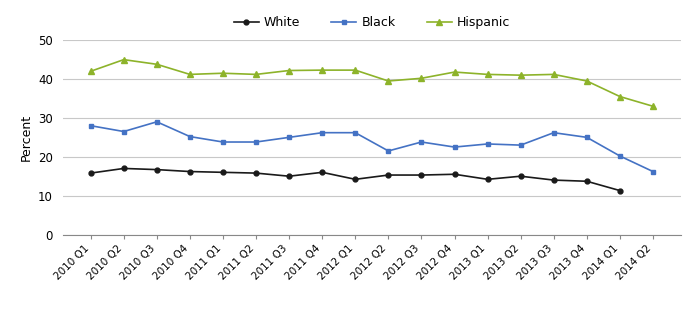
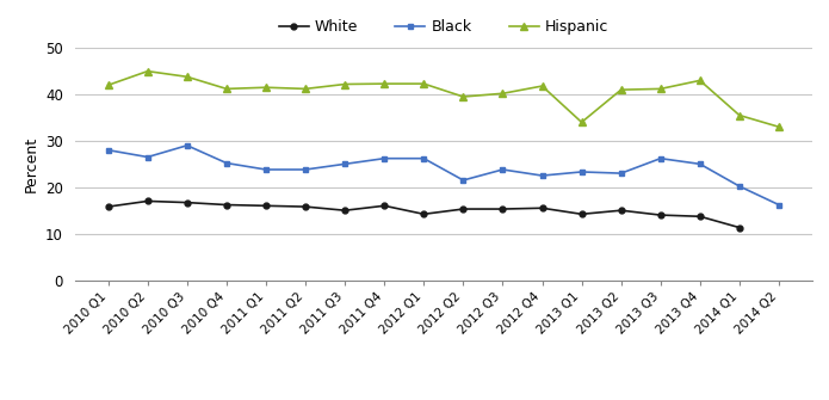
Hispanic/2013 Q1: 41.2 -> 34.0
Hispanic/2013 Q4: 39.5 -> 43.0
